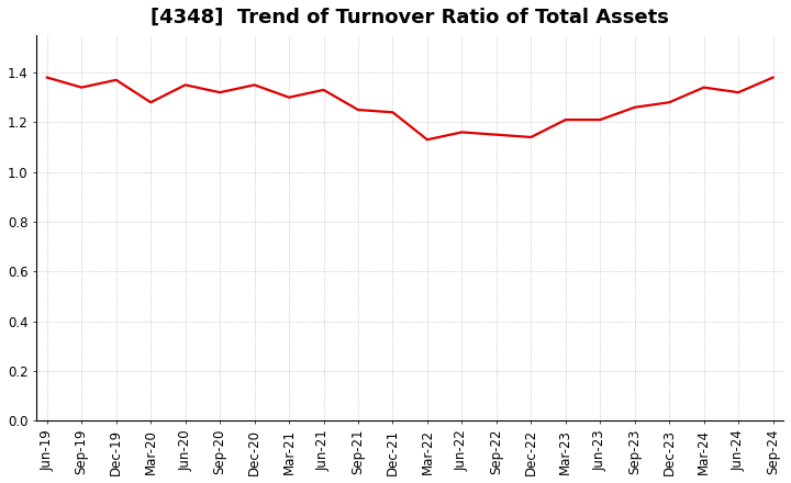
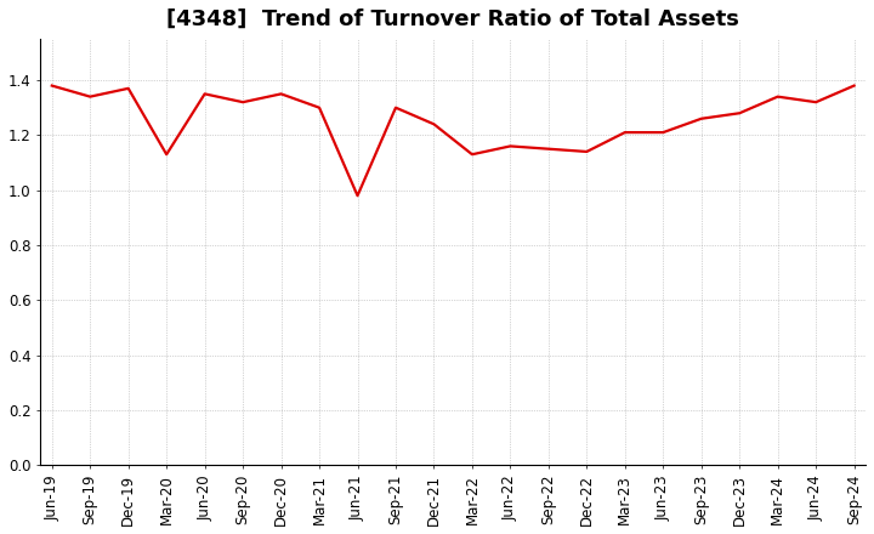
Mar-20: 1.28 -> 1.13
Jun-21: 1.33 -> 0.98
Sep-21: 1.25 -> 1.30
